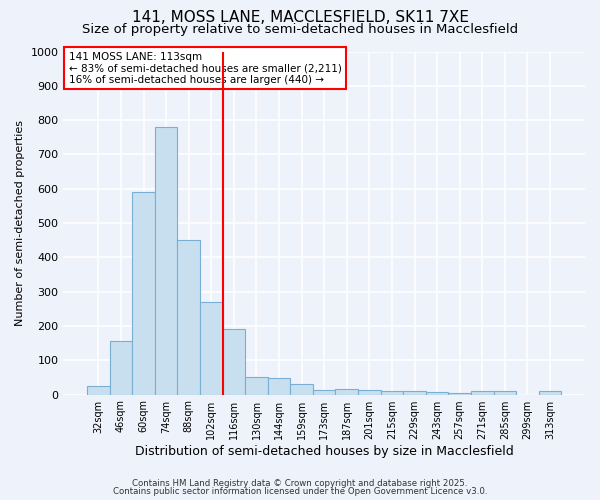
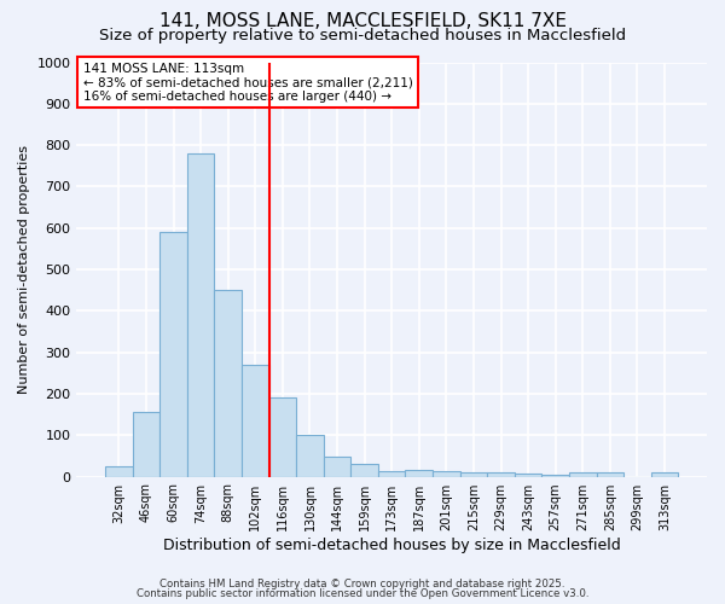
130sqm: 50 -> 100
